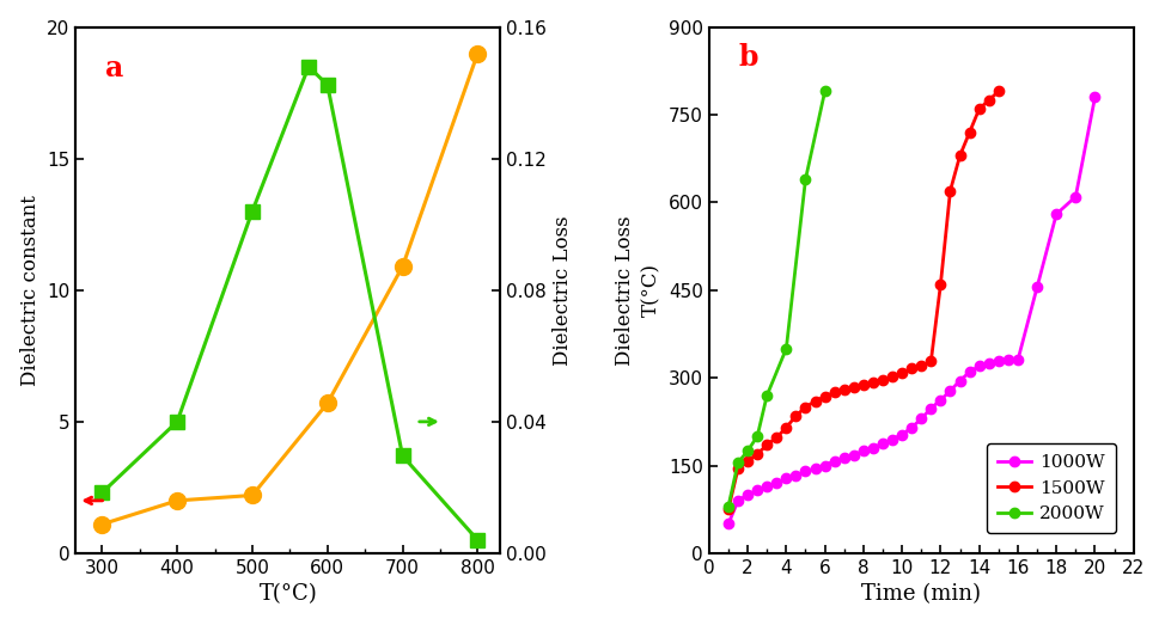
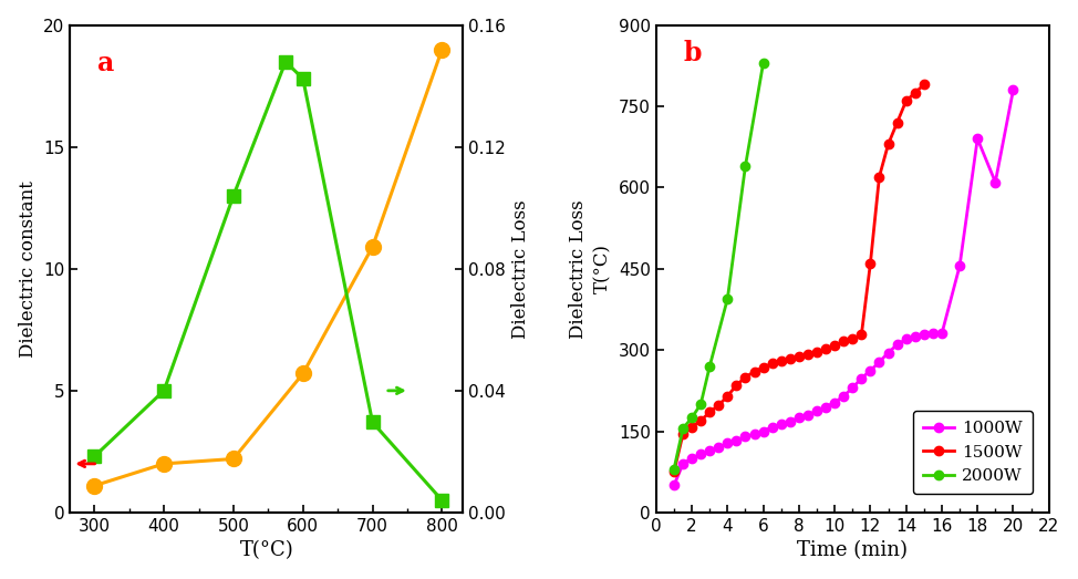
2000W/4: 350 -> 395
2000W/6: 790 -> 830
1000W/18: 580 -> 690
